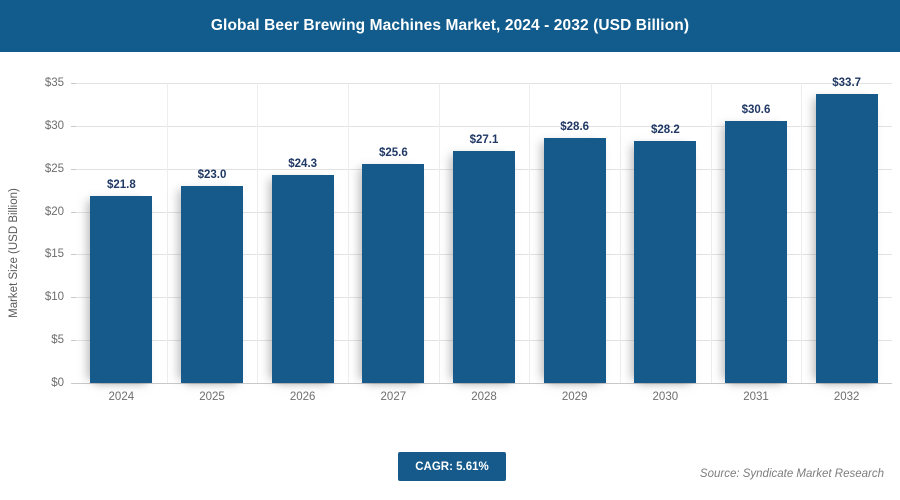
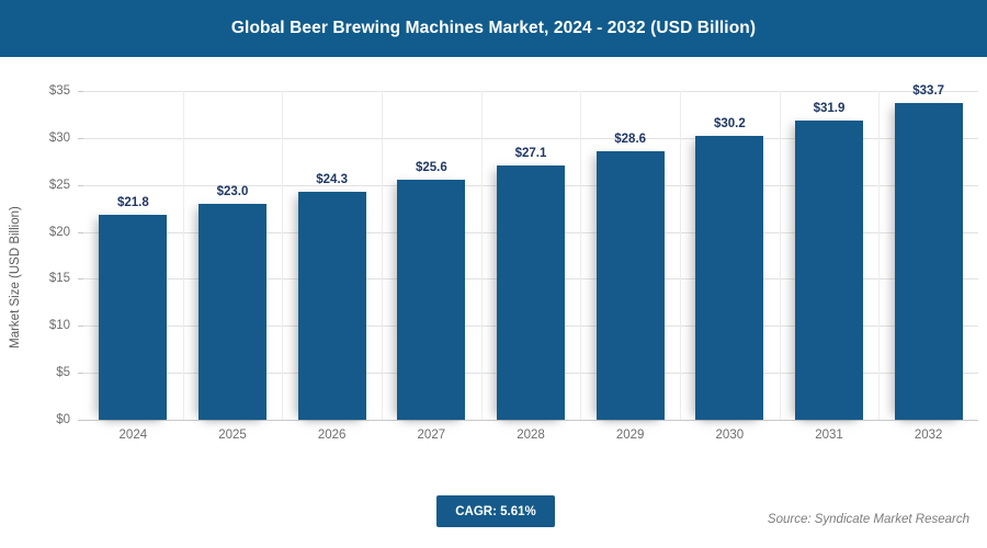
2030: $28.2 -> $30.2
2031: $30.6 -> $31.9
